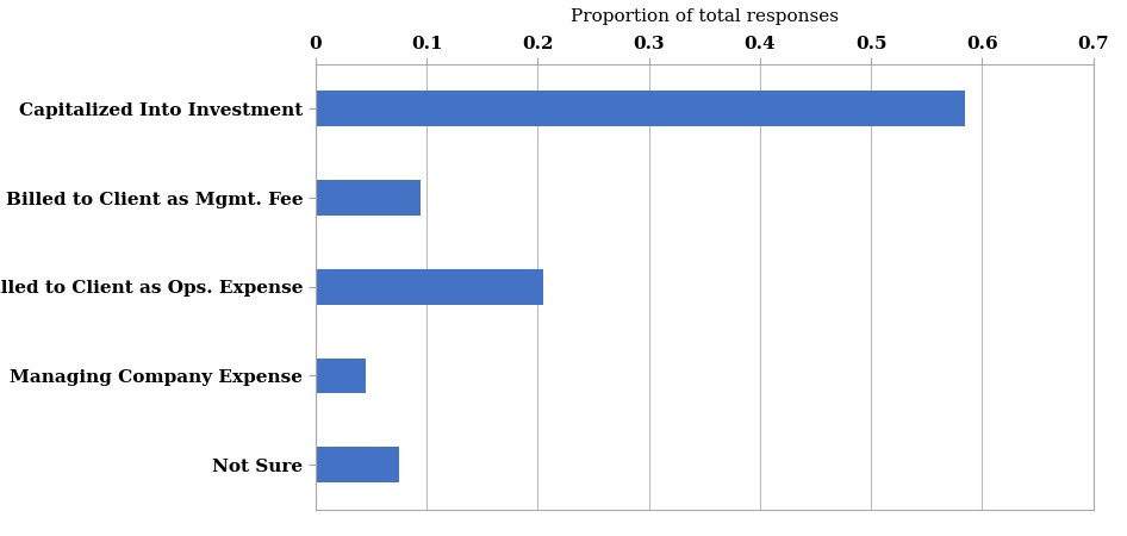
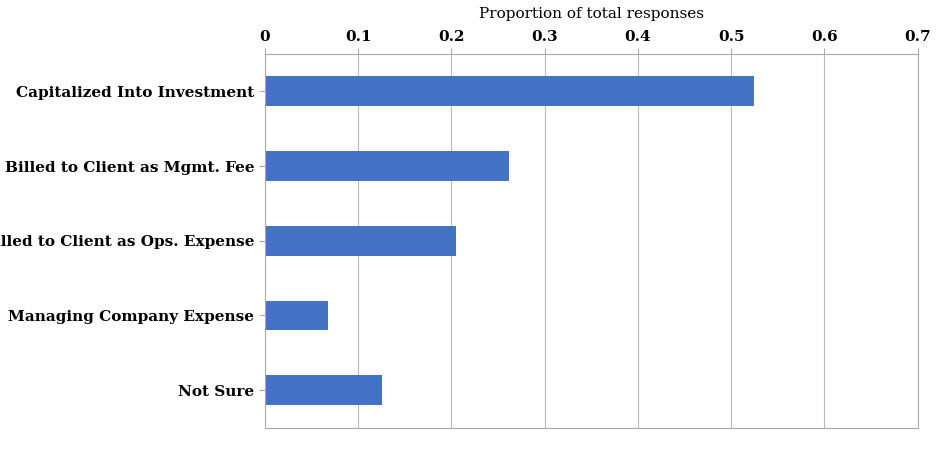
Capitalized Into Investment: 0.585 -> 0.524
Billed to Client as Mgmt. Fee: 0.095 -> 0.262
Managing Company Expense: 0.045 -> 0.068
Not Sure: 0.075 -> 0.126
